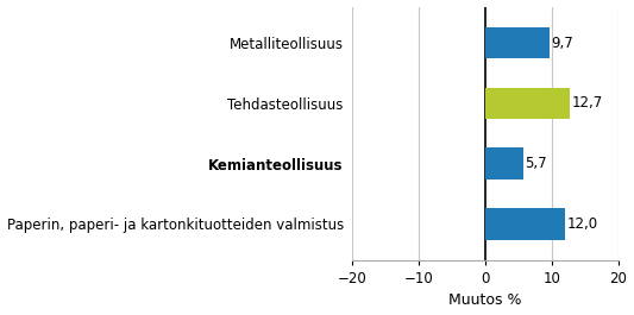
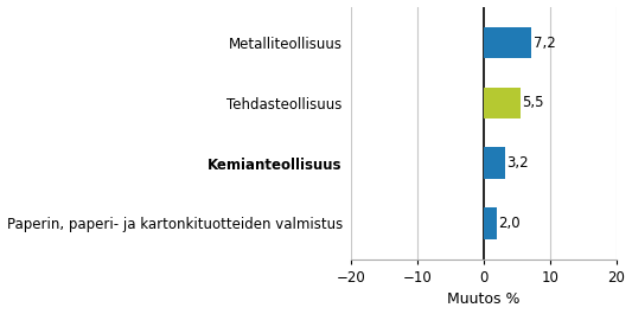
Metalliteollisuus: 9,7 -> 7,2
Tehdasteollisuus: 12,7 -> 5,5
Kemianteollisuus: 5,7 -> 3,2
Paperin, paperi- ja kartonkituotteiden valmistus: 12,0 -> 2,0
